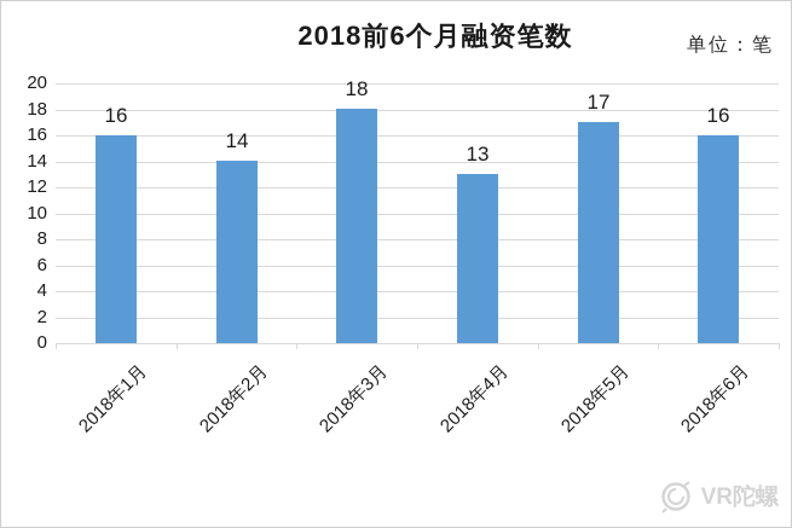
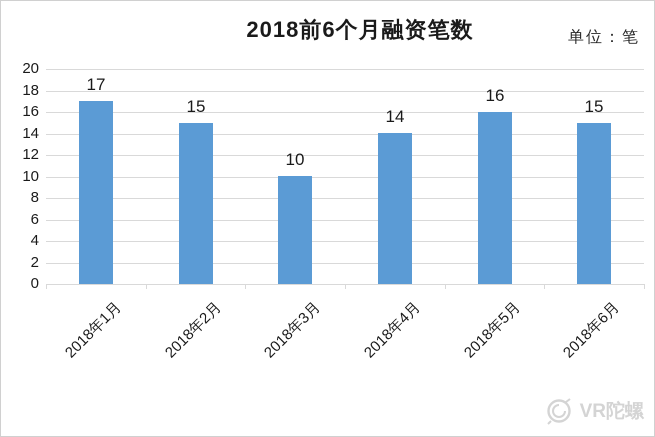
2018年1月: 16 -> 17
2018年2月: 14 -> 15
2018年3月: 18 -> 10
2018年4月: 13 -> 14
2018年5月: 17 -> 16
2018年6月: 16 -> 15
